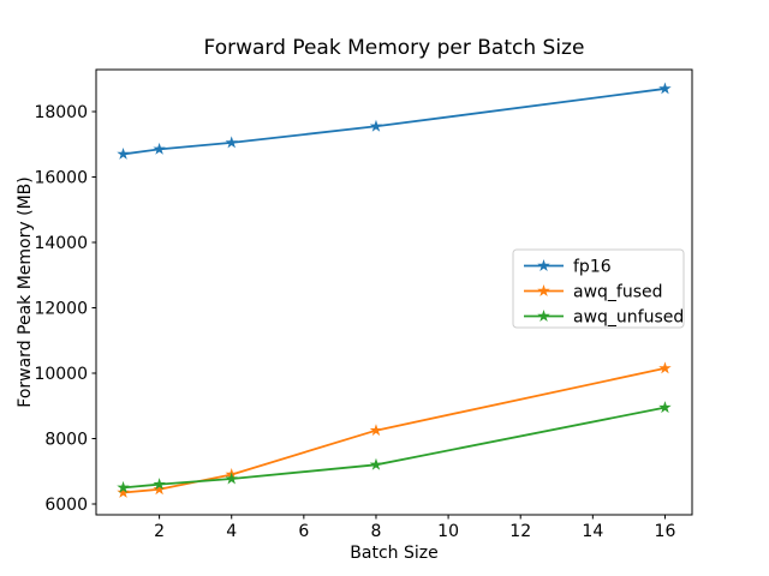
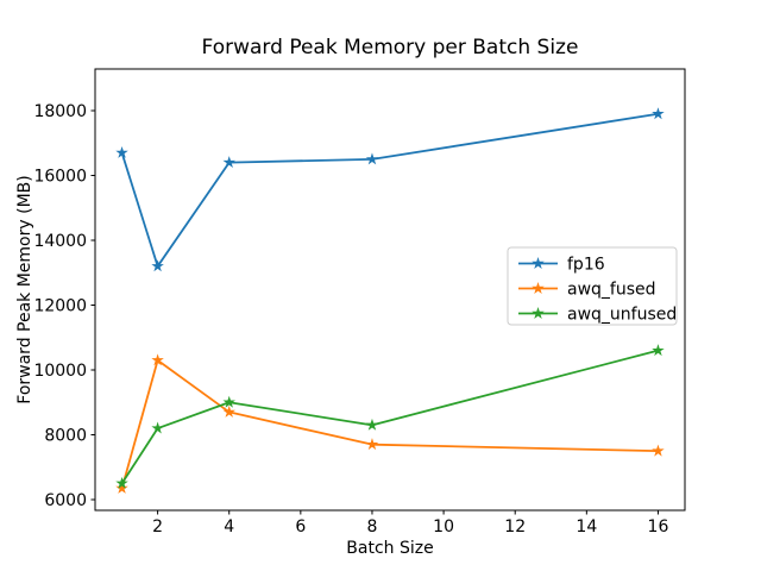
fp16/2: 16800 -> 13200
awq_fused/2: 6400 -> 10300
awq_unfused/2: 6600 -> 8200
fp16/4: 17000 -> 16400
awq_fused/4: 6900 -> 8700
awq_unfused/4: 6800 -> 9000
fp16/8: 17600 -> 16500
awq_fused/8: 8200 -> 7700
awq_unfused/8: 7200 -> 8300
fp16/16: 18700 -> 17900
awq_fused/16: 10200 -> 7500
awq_unfused/16: 9000 -> 10600
